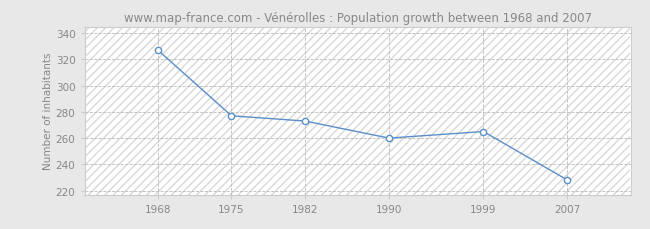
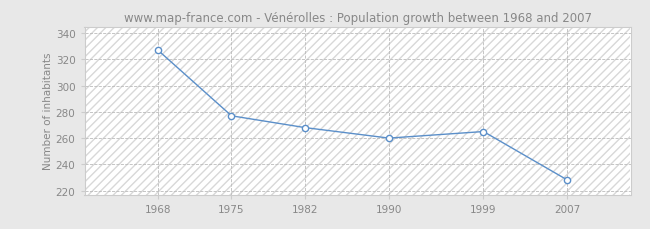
1982: 273 -> 268
